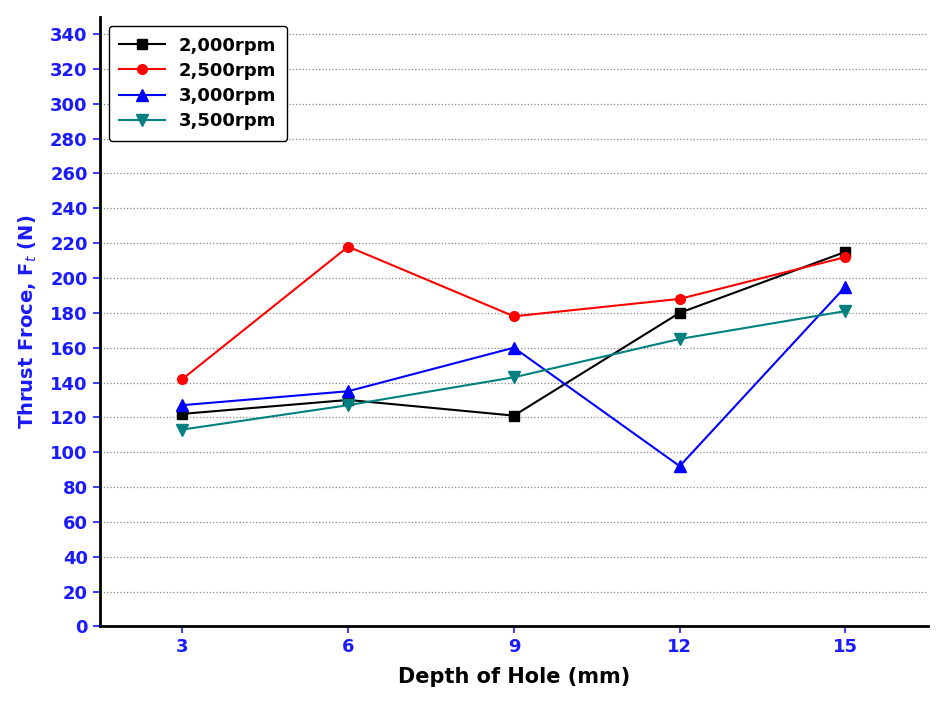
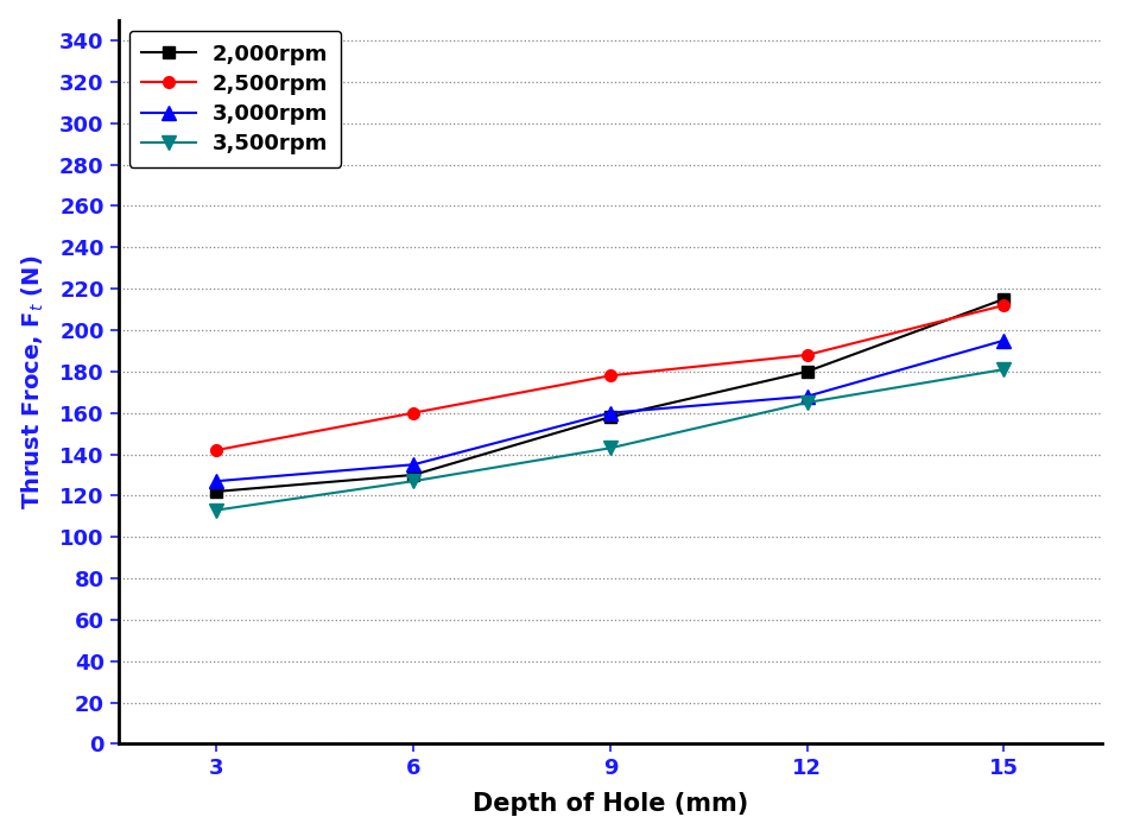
2,500rpm/6: 218 -> 160
2,000rpm/9: 121 -> 158
3,000rpm/12: 92 -> 168
